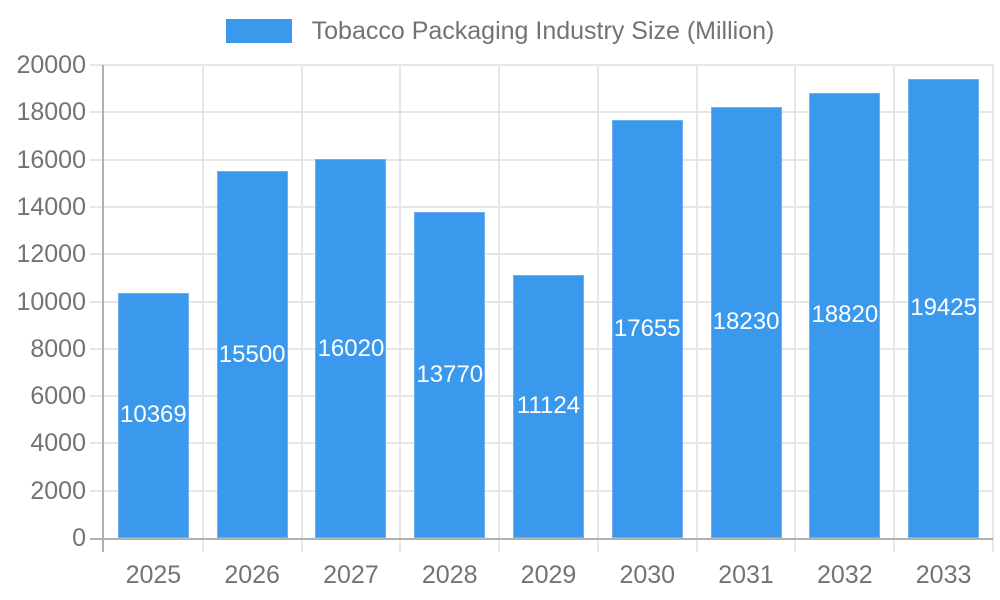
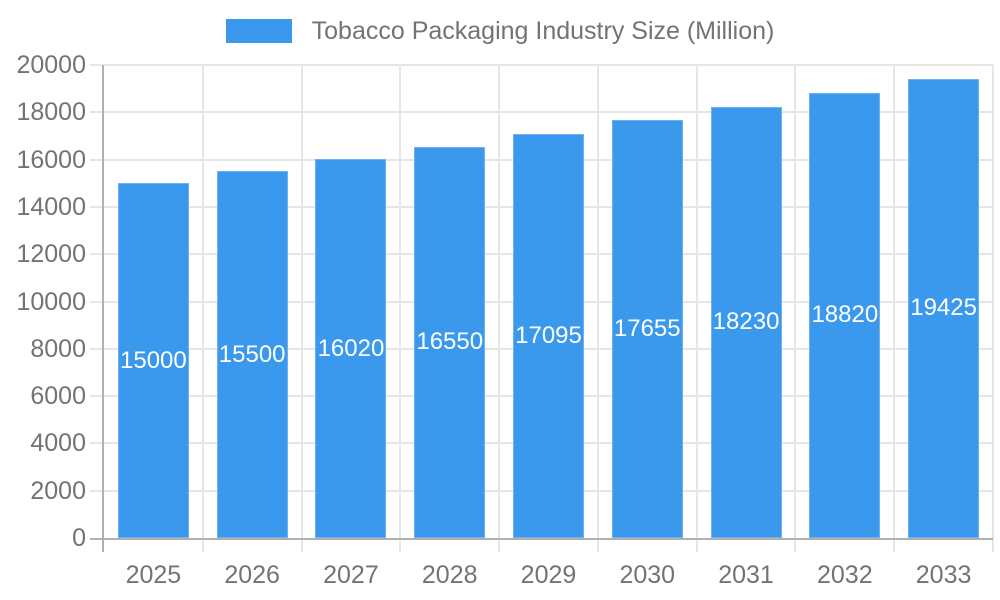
2025: 10369 -> 15000
2028: 13770 -> 16550
2029: 11124 -> 17095
